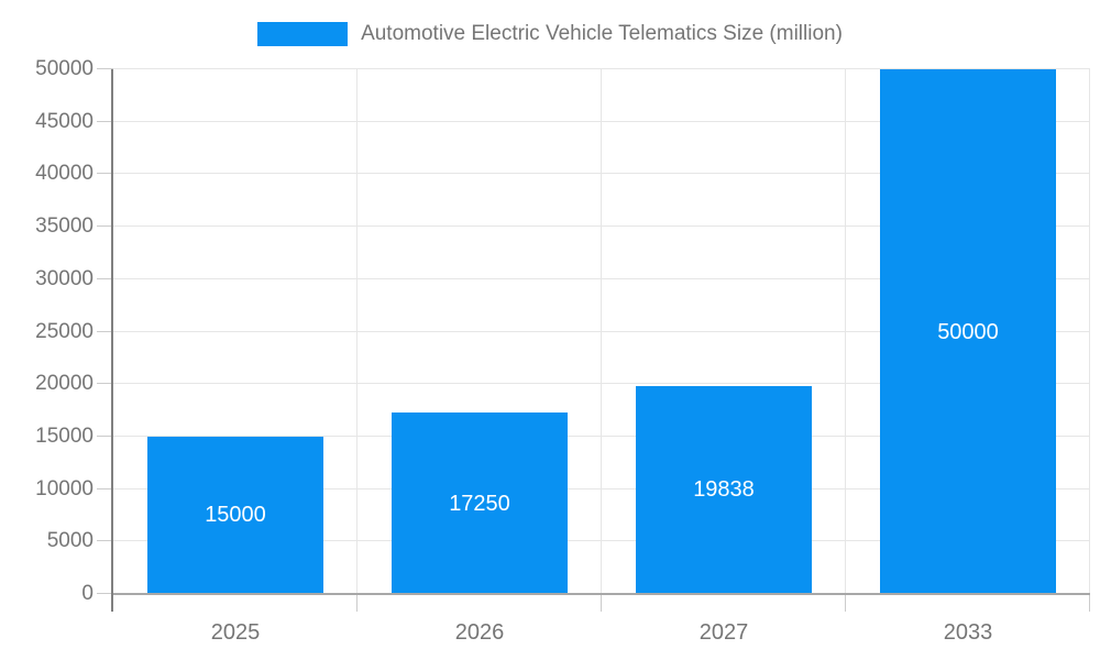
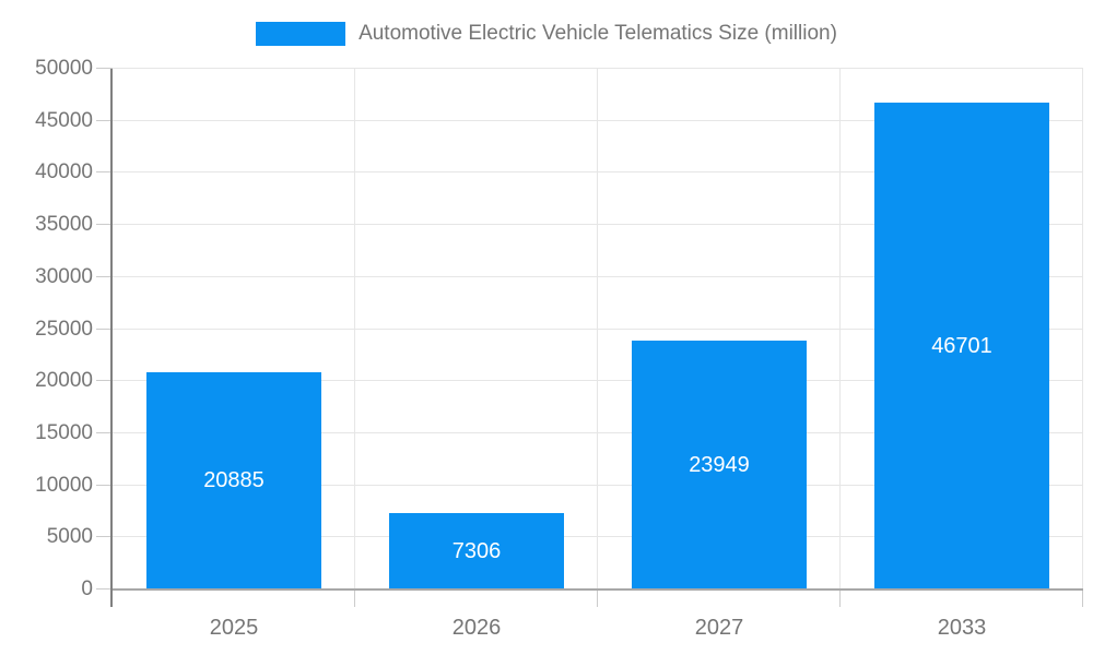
2025: 15000 -> 20885
2026: 17250 -> 7306
2027: 19838 -> 23949
2033: 50000 -> 46701
